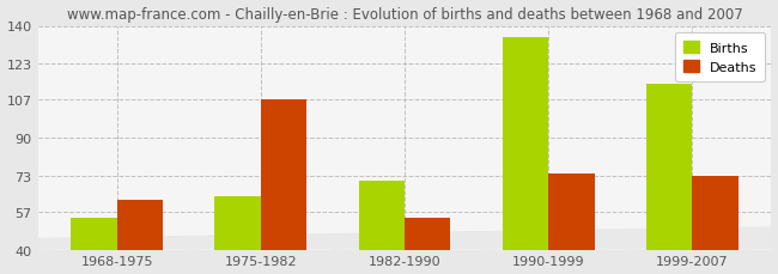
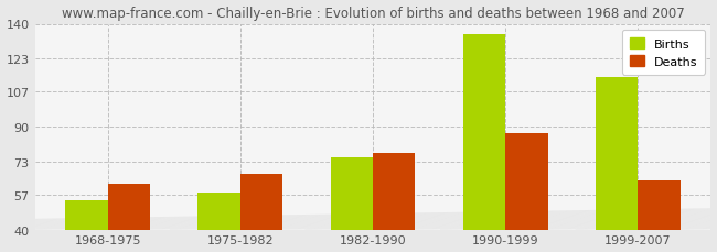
Births/1975-1982: 64 -> 58
Deaths/1975-1982: 107 -> 67
Births/1982-1990: 71 -> 75
Deaths/1982-1990: 54 -> 77
Deaths/1990-1999: 74 -> 87
Deaths/1999-2007: 73 -> 64
